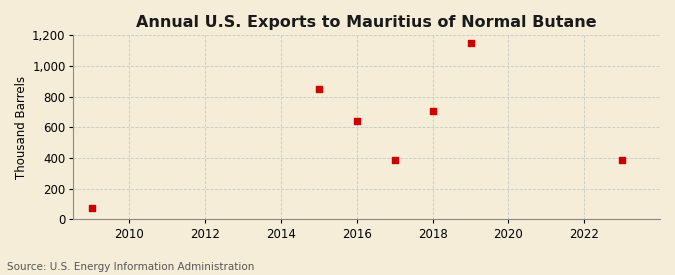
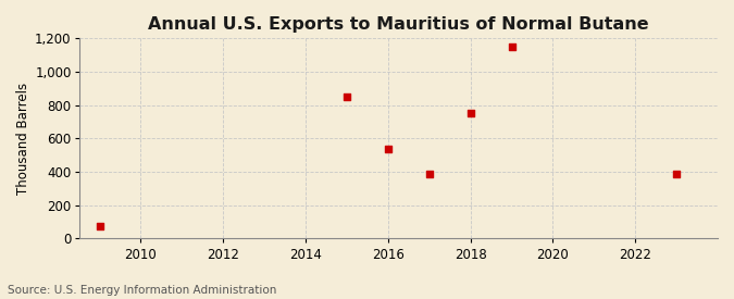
2016: 640 -> 540
2018: 710 -> 760
